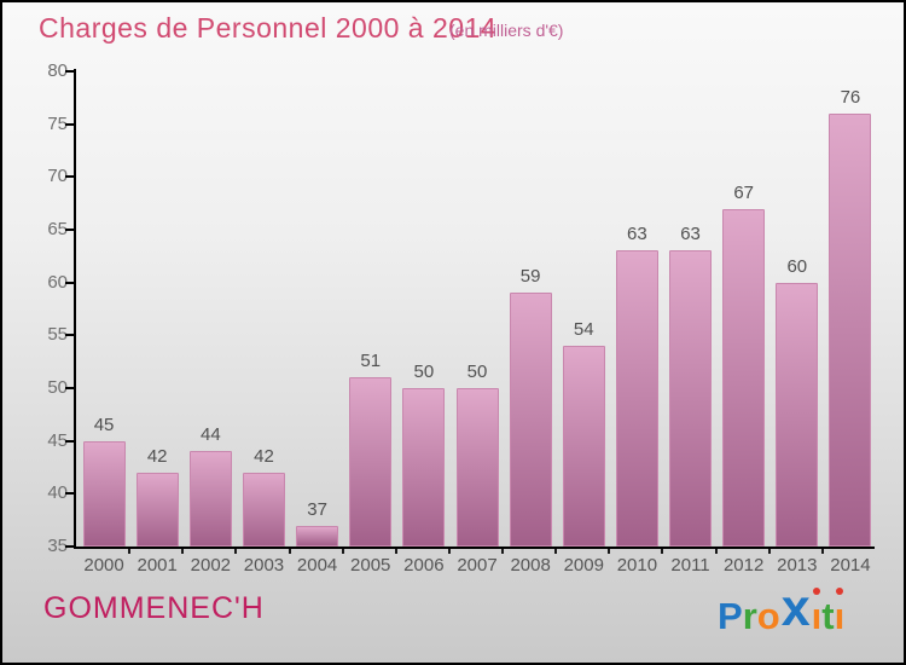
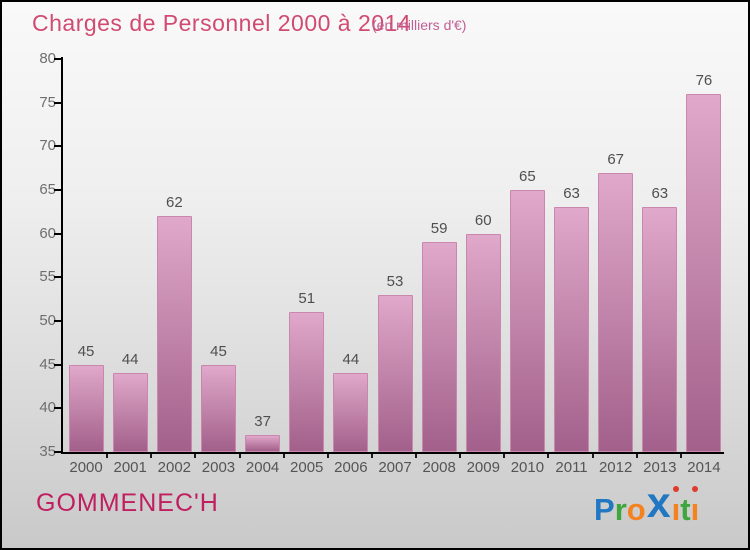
2001: 42 -> 44
2002: 44 -> 62
2003: 42 -> 45
2006: 50 -> 44
2007: 50 -> 53
2009: 54 -> 60
2010: 63 -> 65
2013: 60 -> 63
